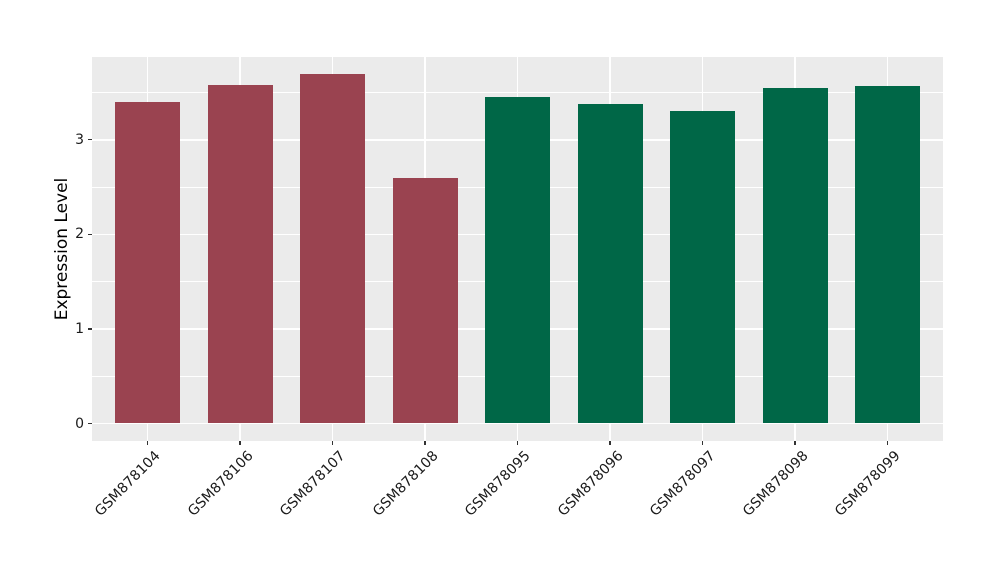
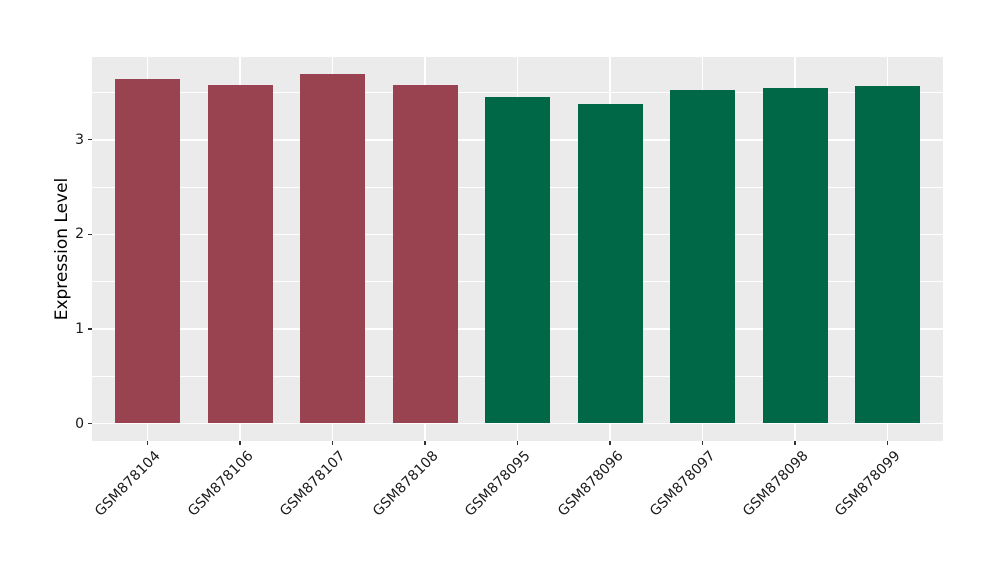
GSM878104: 3.4 -> 3.6
GSM878108: 2.6 -> 3.6
GSM878097: 3.3 -> 3.5
